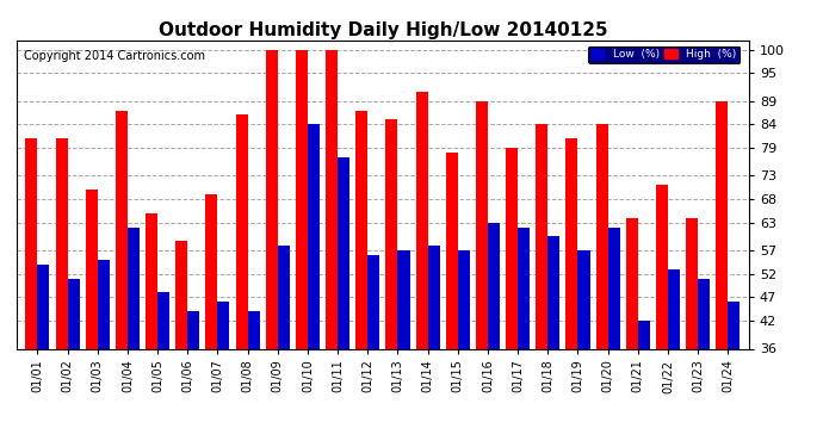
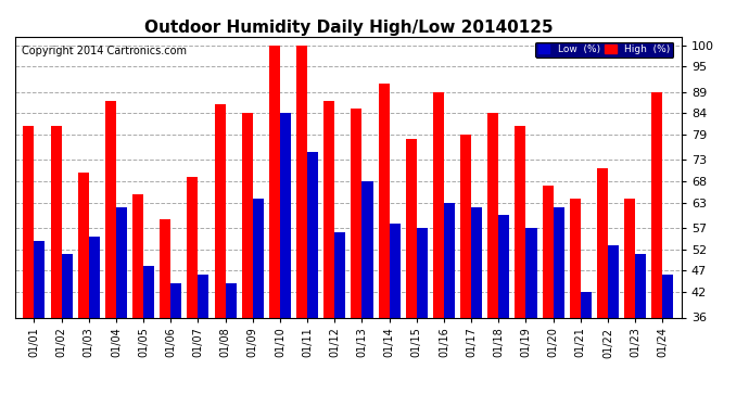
High (%)/01/09: 100 -> 84
Low (%)/01/09: 58 -> 64
Low (%)/01/11: 77 -> 75
Low (%)/01/13: 57 -> 68
High (%)/01/20: 84 -> 67
